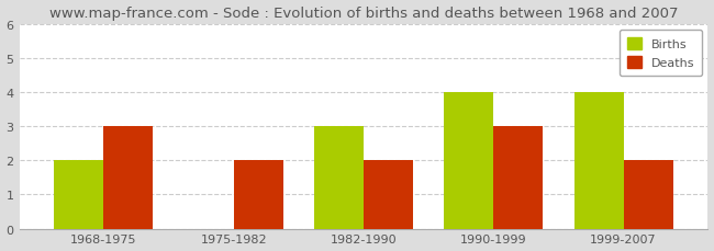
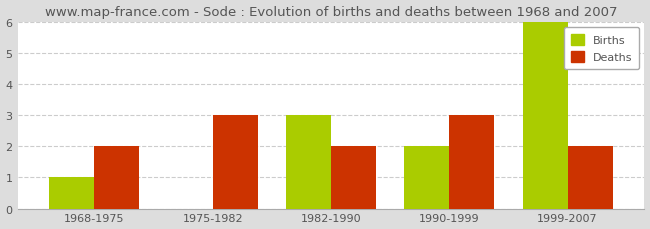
Births/1968-1975: 2 -> 1
Deaths/1968-1975: 3 -> 2
Deaths/1975-1982: 2 -> 3
Births/1990-1999: 4 -> 2
Births/1999-2007: 4 -> 6
